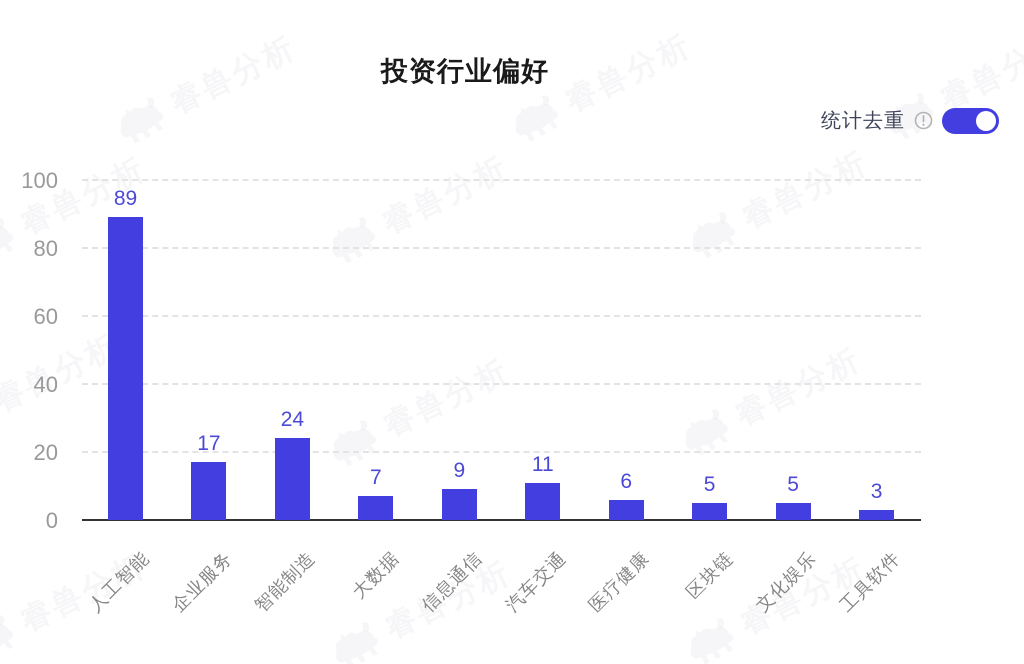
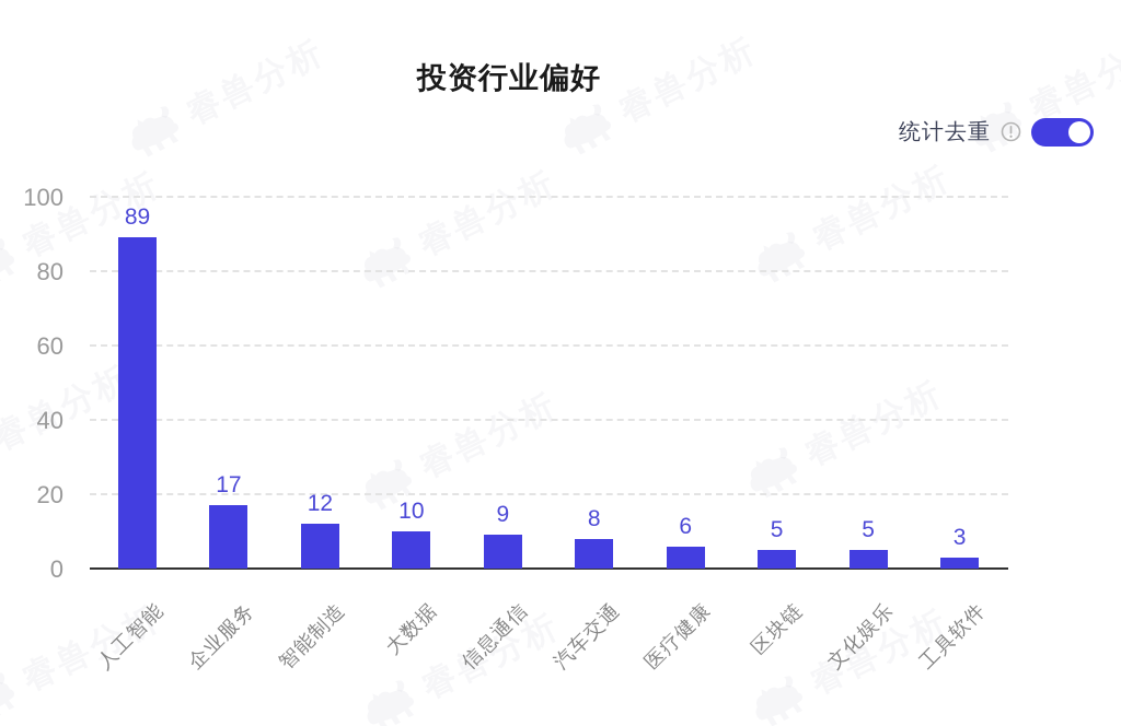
智能制造: 24 -> 12
大数据: 7 -> 10
汽车交通: 11 -> 8
